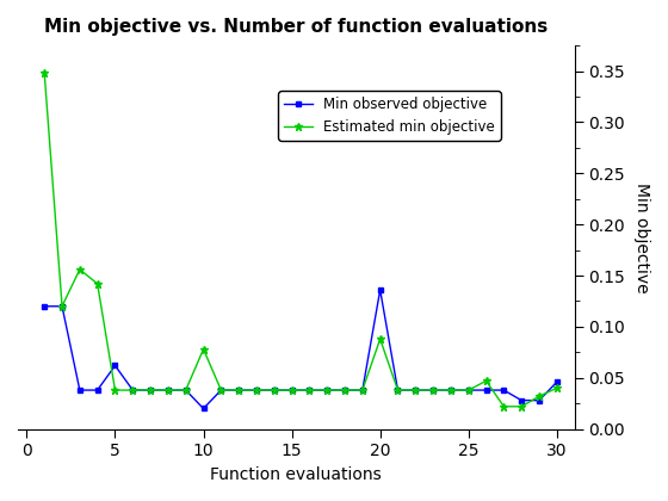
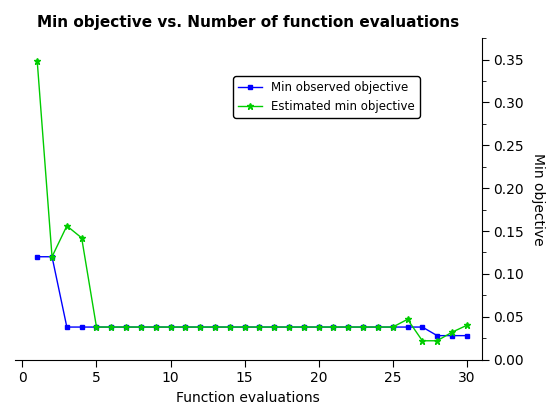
Min observed objective/5: 0.062 -> 0.038
Min observed objective/10: 0.020 -> 0.038
Estimated min objective/10: 0.078 -> 0.038
Min observed objective/20: 0.136 -> 0.038
Estimated min objective/20: 0.088 -> 0.038
Min observed objective/30: 0.046 -> 0.028
